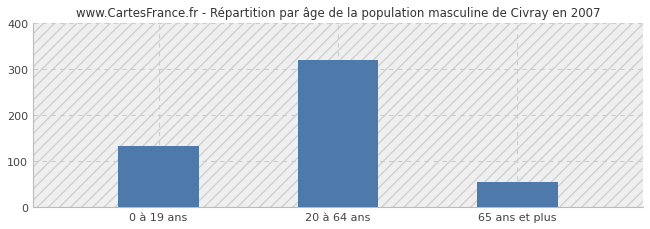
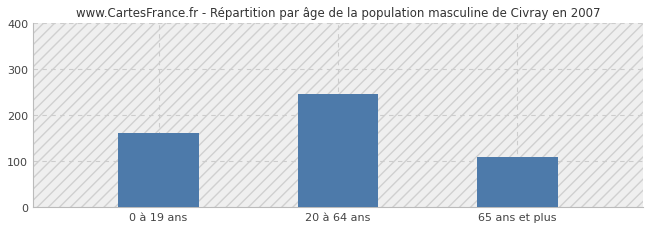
0 à 19 ans: 133 -> 160
20 à 64 ans: 320 -> 245
65 ans et plus: 54 -> 110
